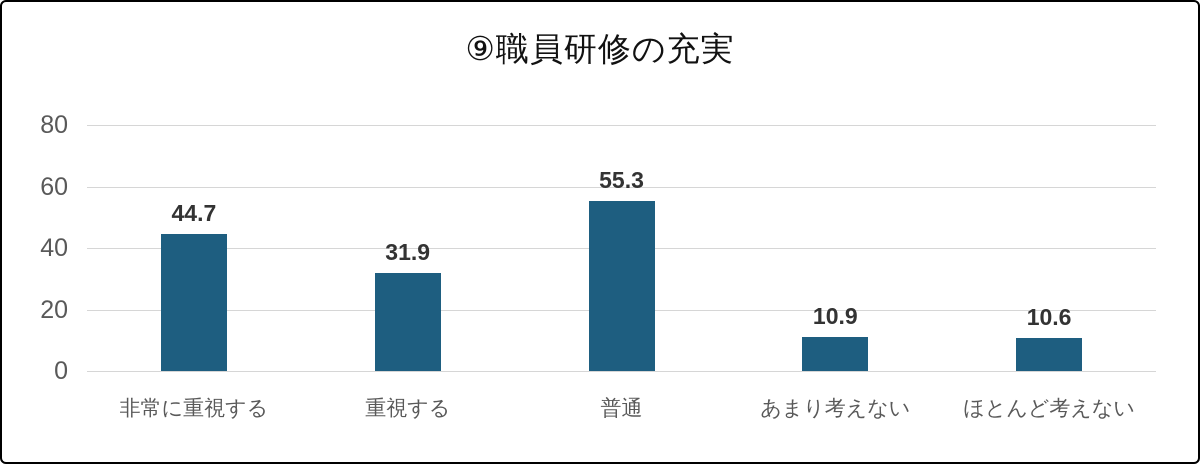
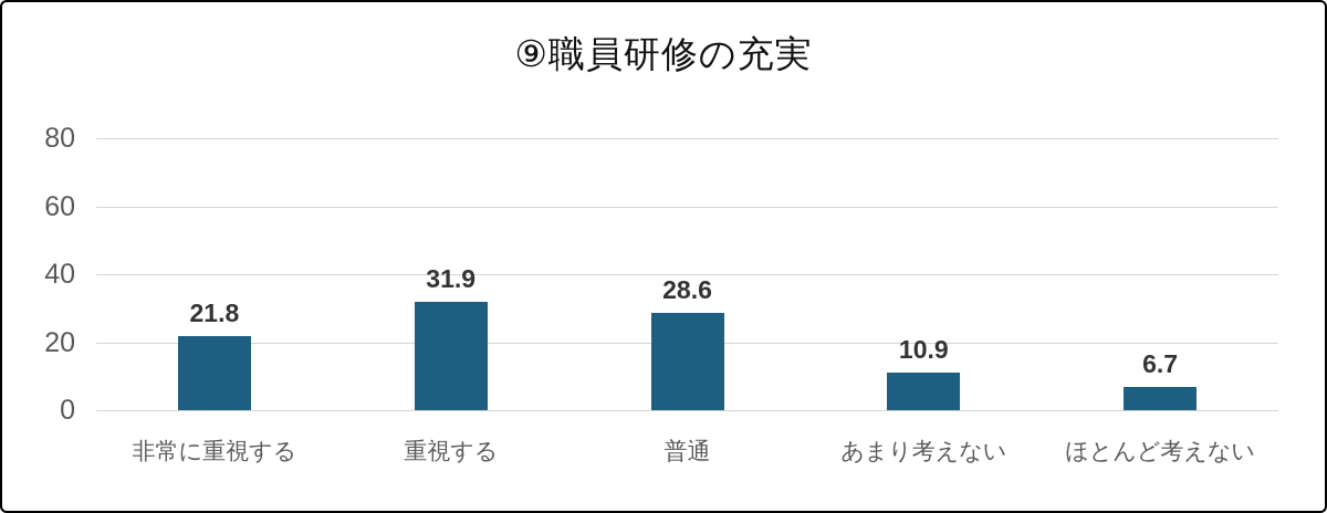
非常に重視する: 44.7 -> 21.8
普通: 55.3 -> 28.6
ほとんど考えない: 10.6 -> 6.7
